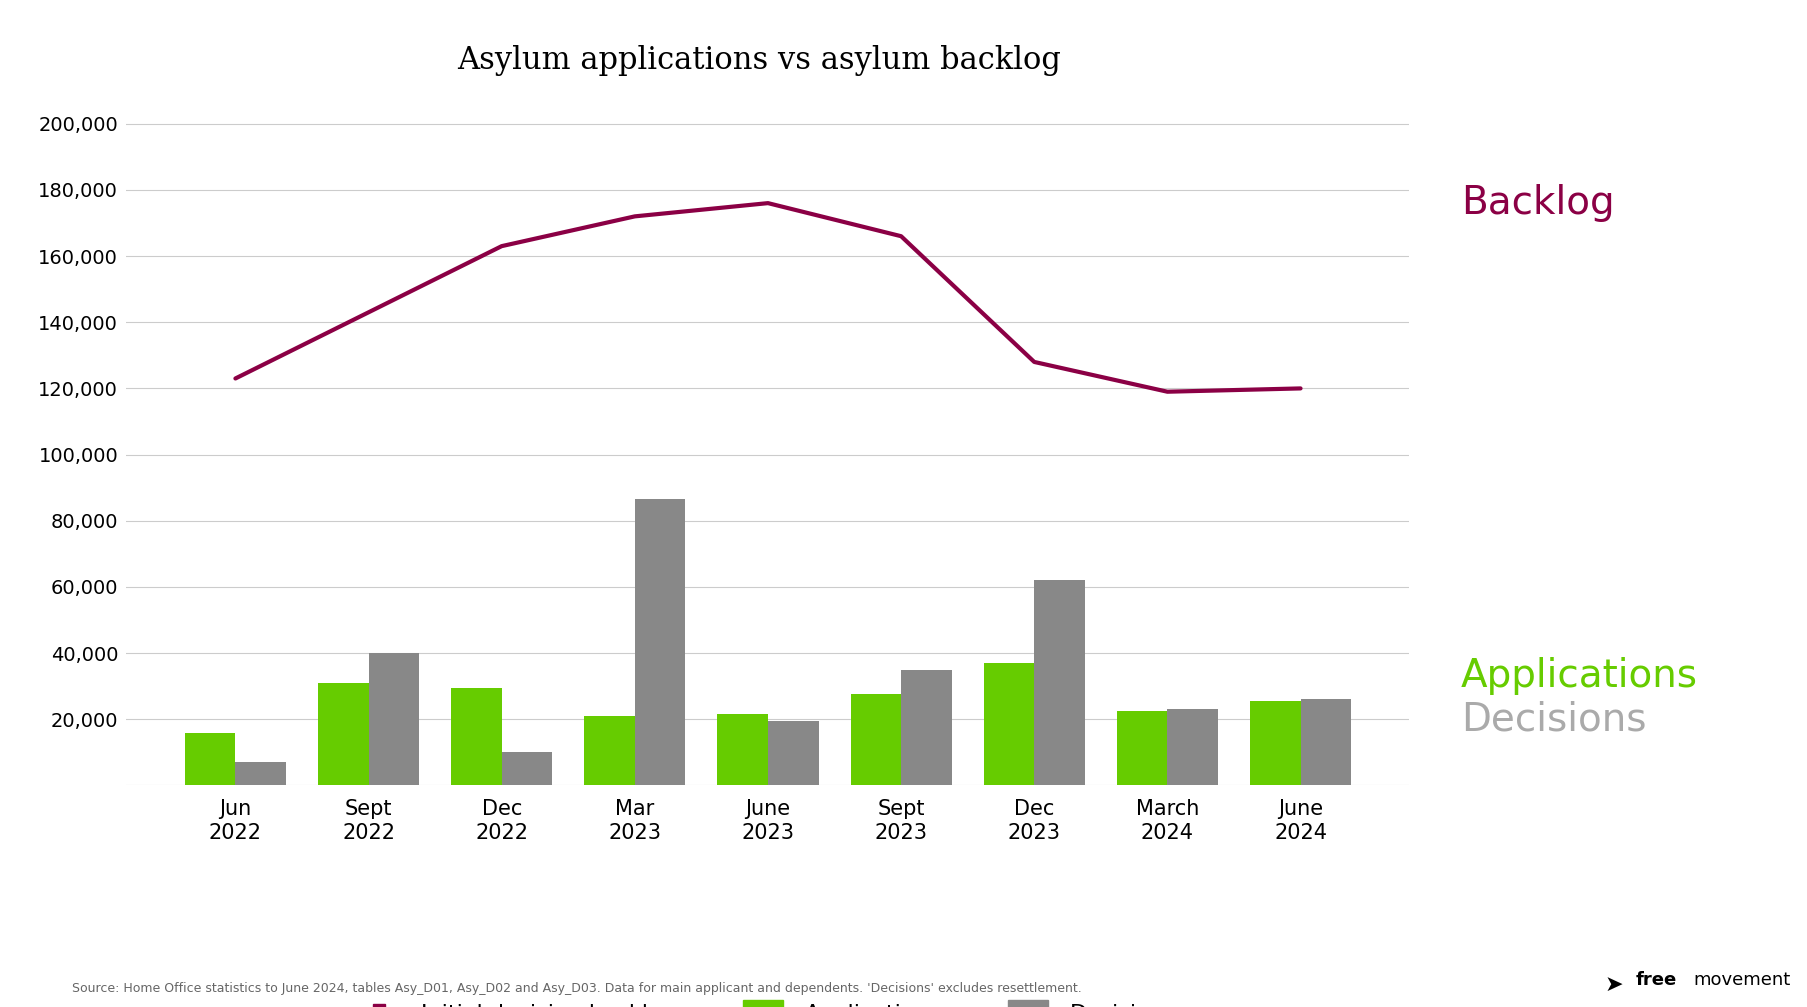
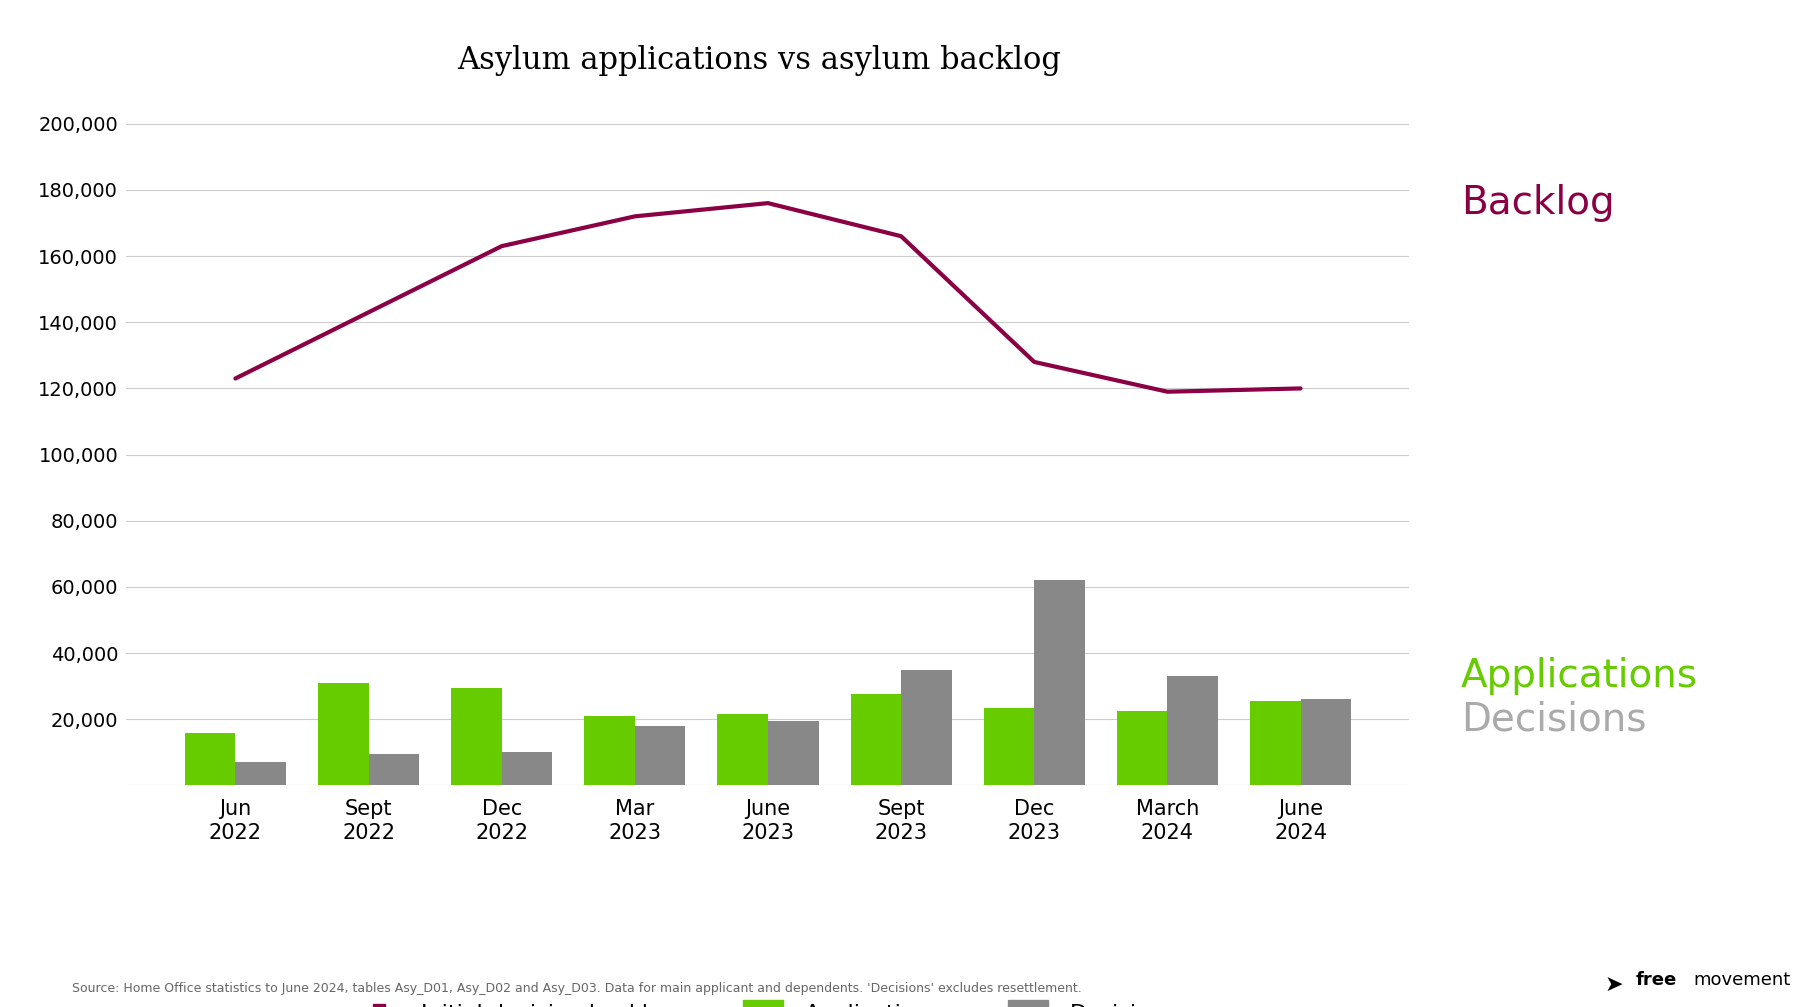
Decisions/Sept 2022: 40,000 -> 9,500
Decisions/Mar 2023: 86,500 -> 18,000
Applications/Dec 2023: 37,000 -> 23,500
Decisions/March 2024: 23,000 -> 33,000
